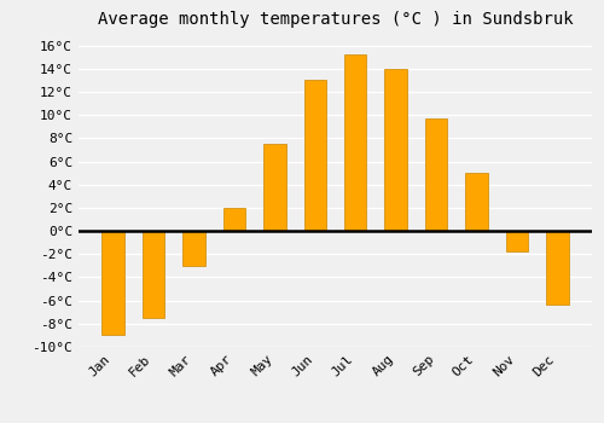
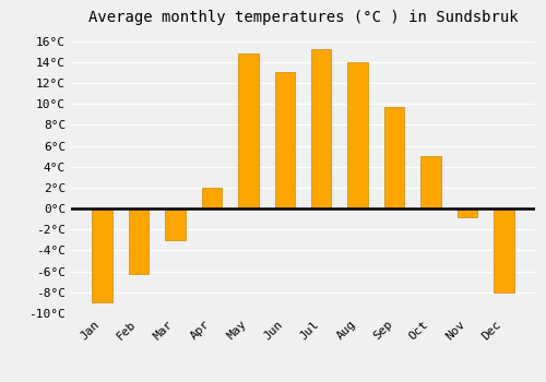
Feb: -7.5°C -> -6.2°C
May: 7.5°C -> 14.8°C
Nov: -1.8°C -> -0.8°C
Dec: -6.3°C -> -8.0°C
